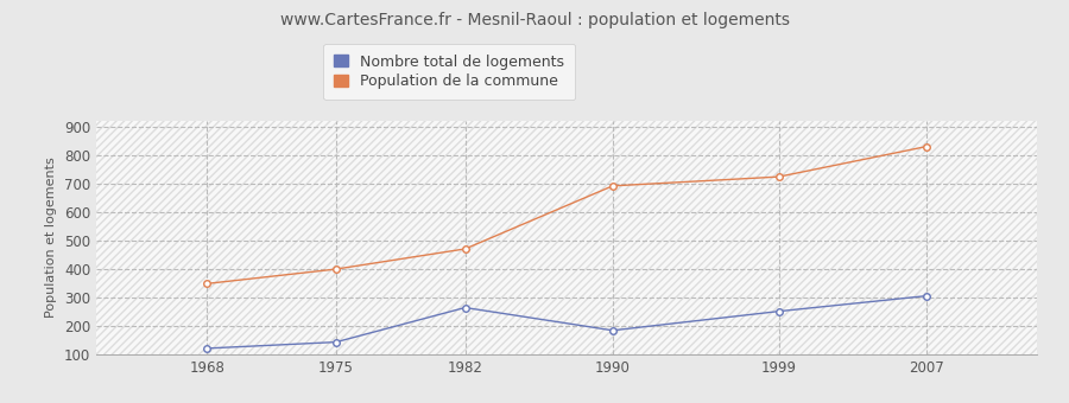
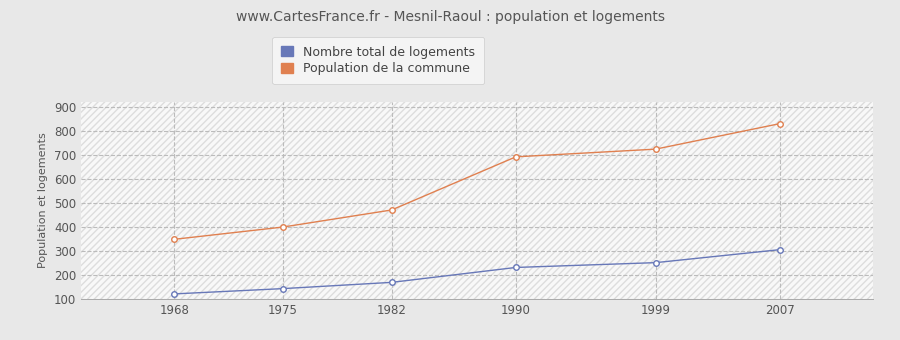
Nombre total de logements/1982: 265 -> 170
Nombre total de logements/1990: 185 -> 232
